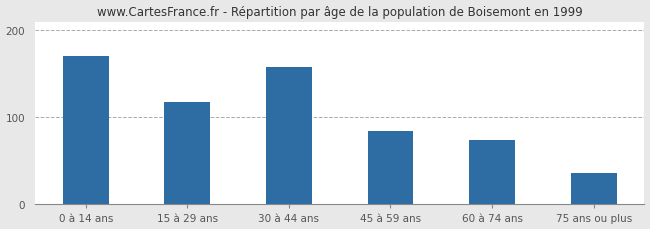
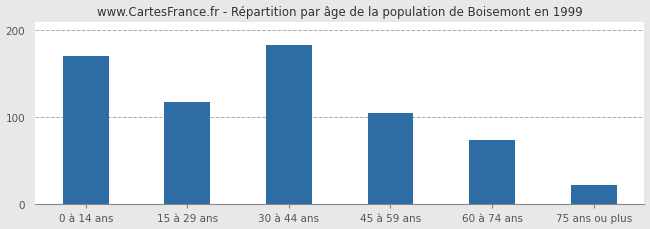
30 à 44 ans: 158 -> 183
45 à 59 ans: 84 -> 105
75 ans ou plus: 36 -> 22
